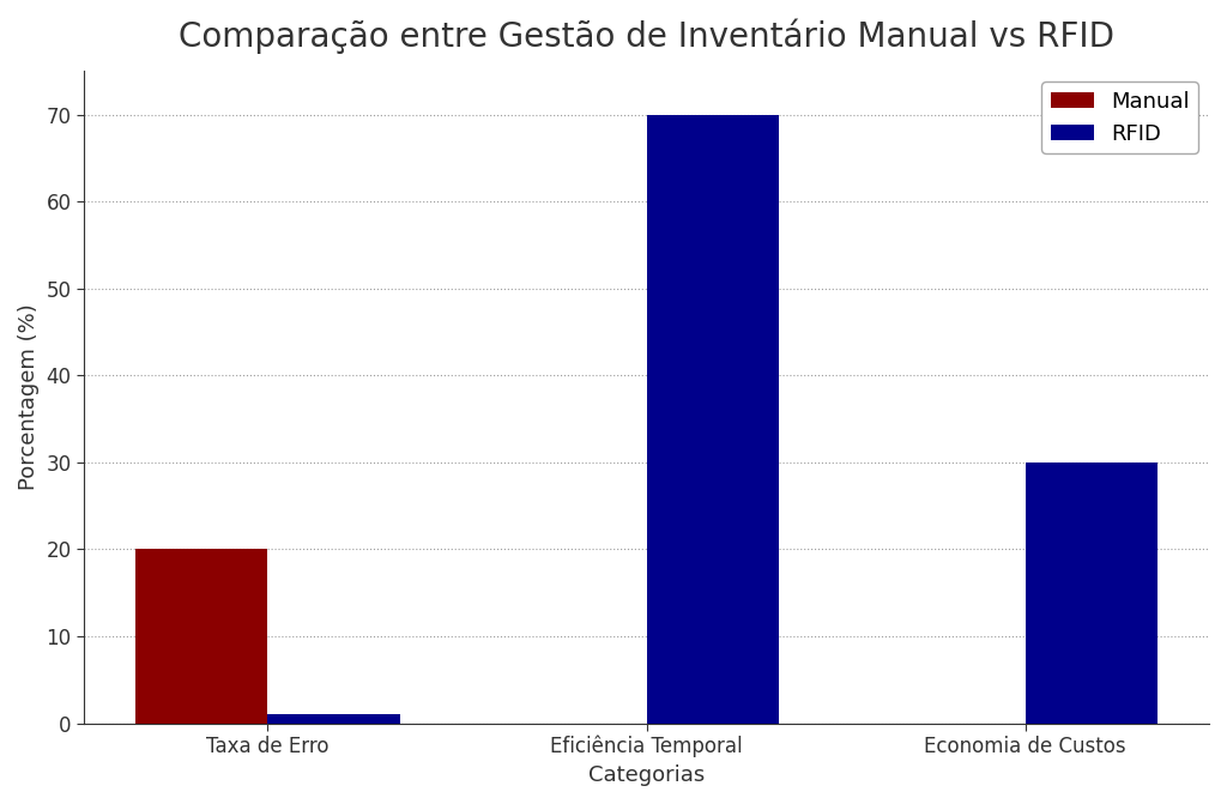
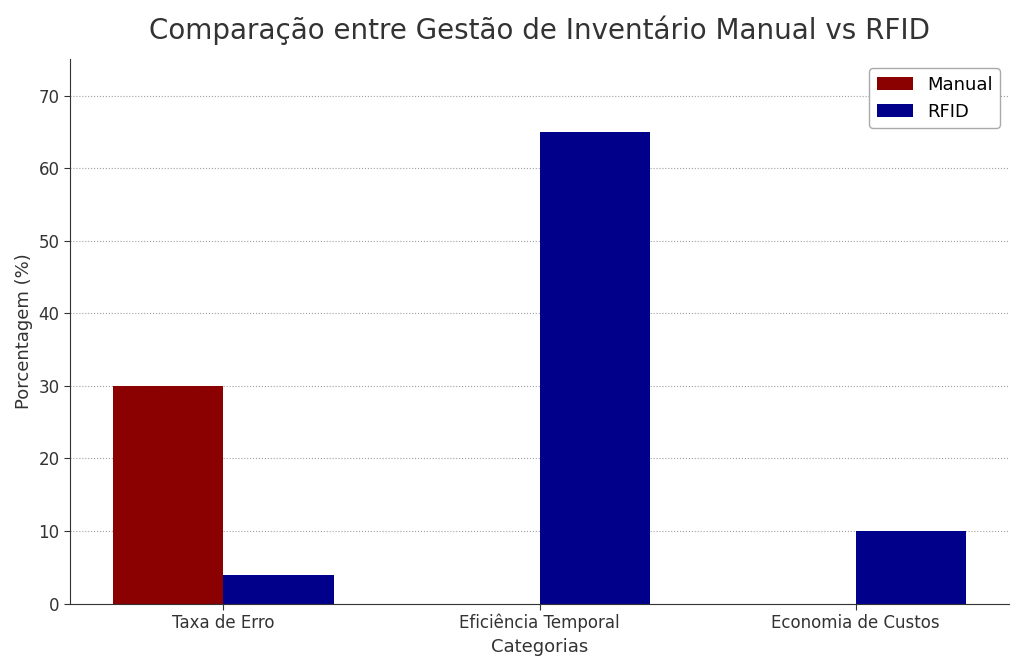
Manual/Taxa de Erro: 20 -> 30
RFID/Taxa de Erro: 1 -> 4
RFID/Eficiência Temporal: 70 -> 65
RFID/Economia de Custos: 30 -> 10
